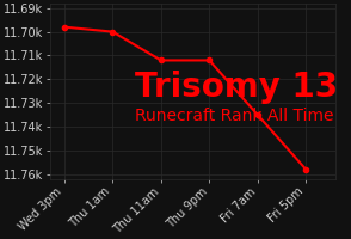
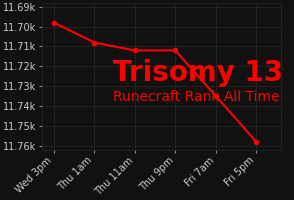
Thu 1am: 11.700k -> 11.708k
